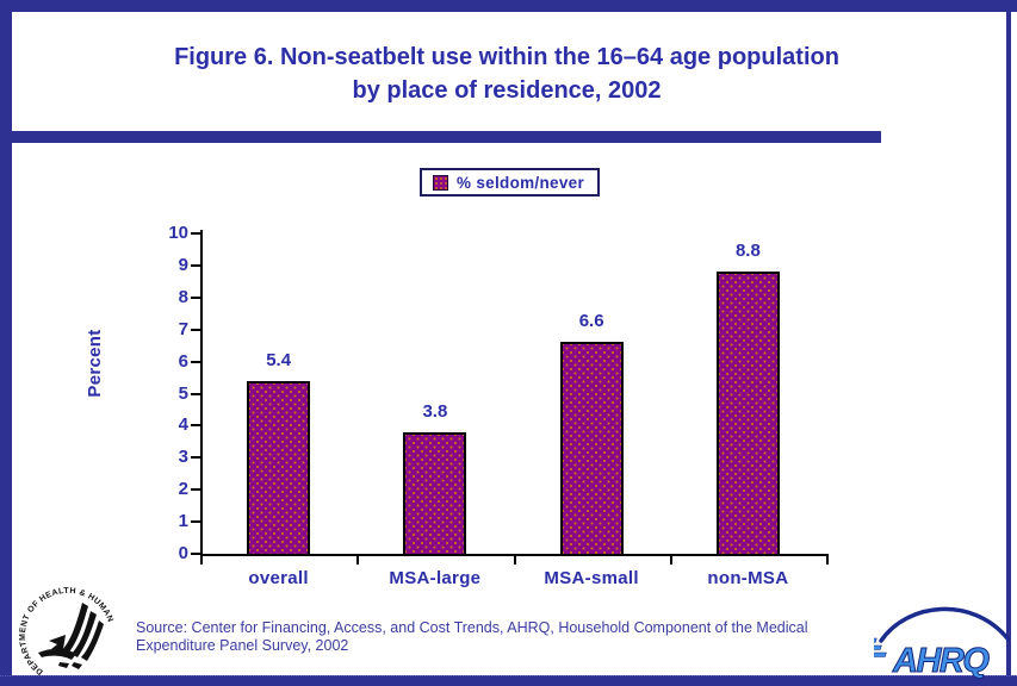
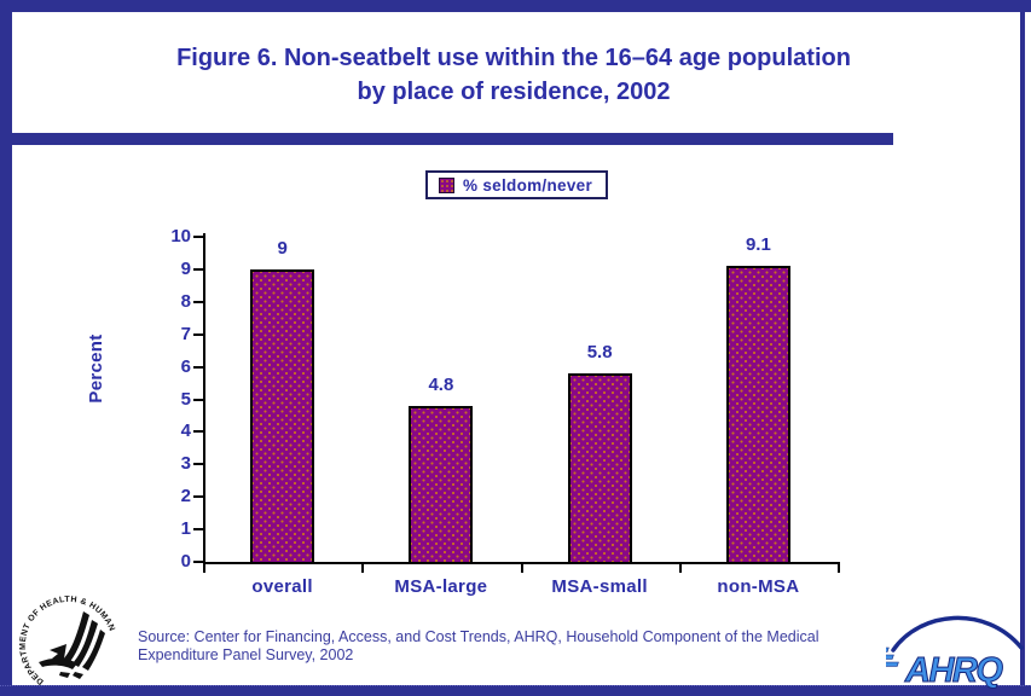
overall: 5.4 -> 9
MSA-large: 3.8 -> 4.8
MSA-small: 6.6 -> 5.8
non-MSA: 8.8 -> 9.1
